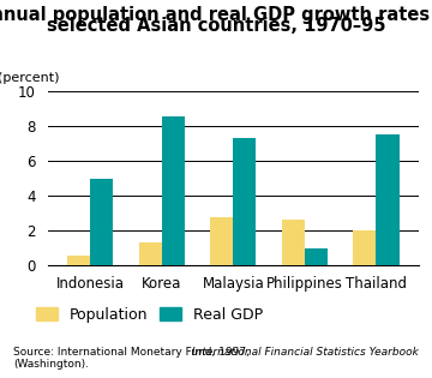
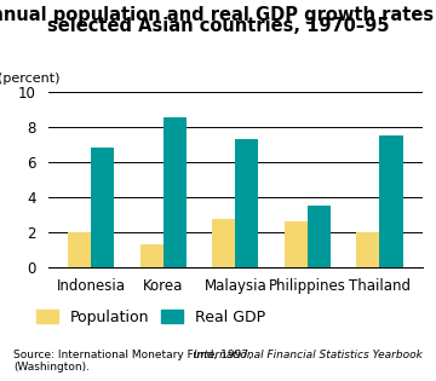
Population/Indonesia: 0.5 -> 2.0
Real GDP/Indonesia: 4.9 -> 6.8
Real GDP/Philippines: 0.9 -> 3.5
